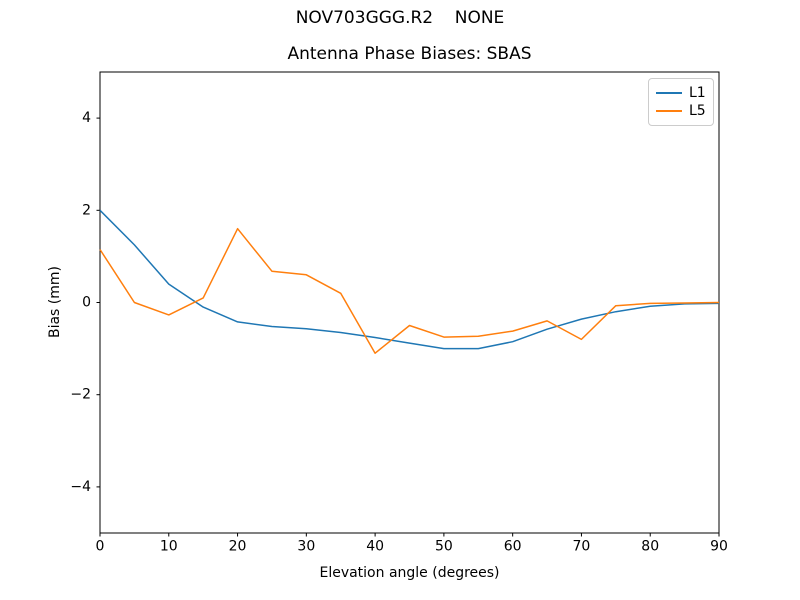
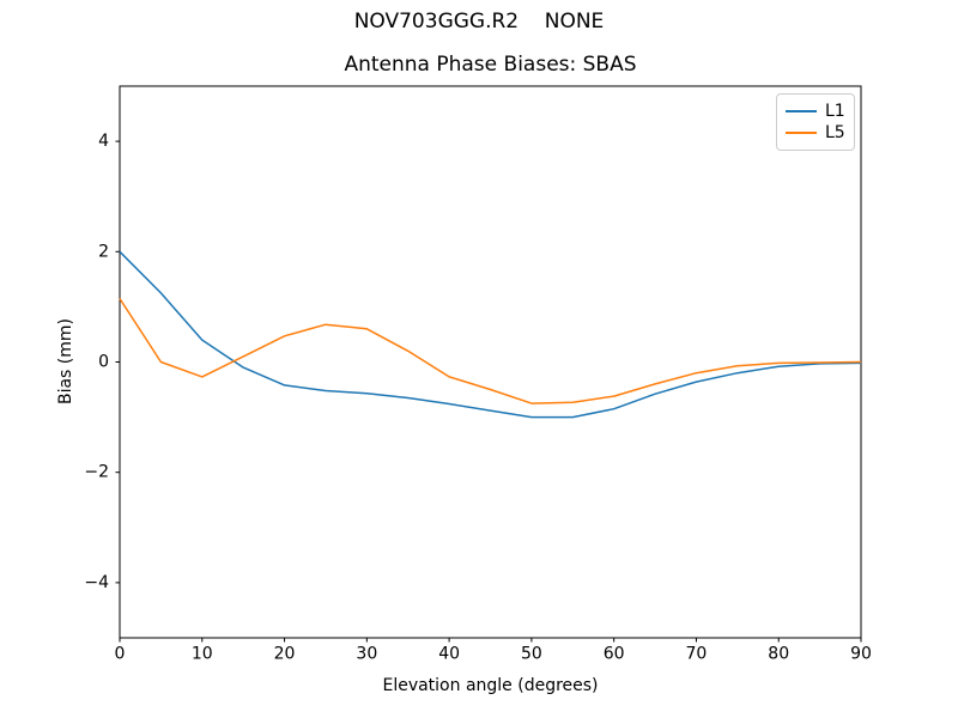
L5/20: 1.6 -> 0.5
L5/40: -1.1 -> -0.3
L5/70: -0.8 -> -0.2
